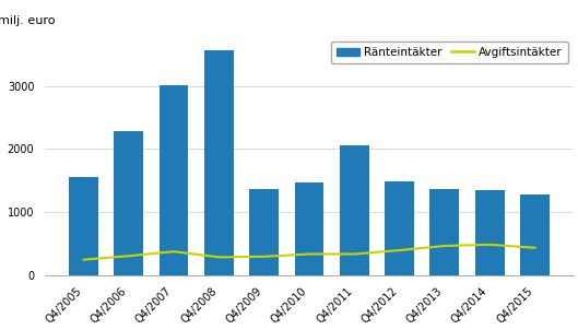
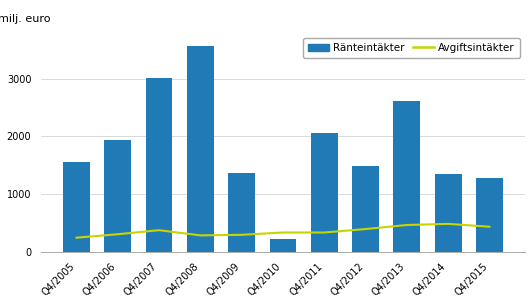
Ränteintäkter/Q4/2006: 2290 -> 1940
Ränteintäkter/Q4/2010: 1470 -> 220
Ränteintäkter/Q4/2013: 1360 -> 2620
